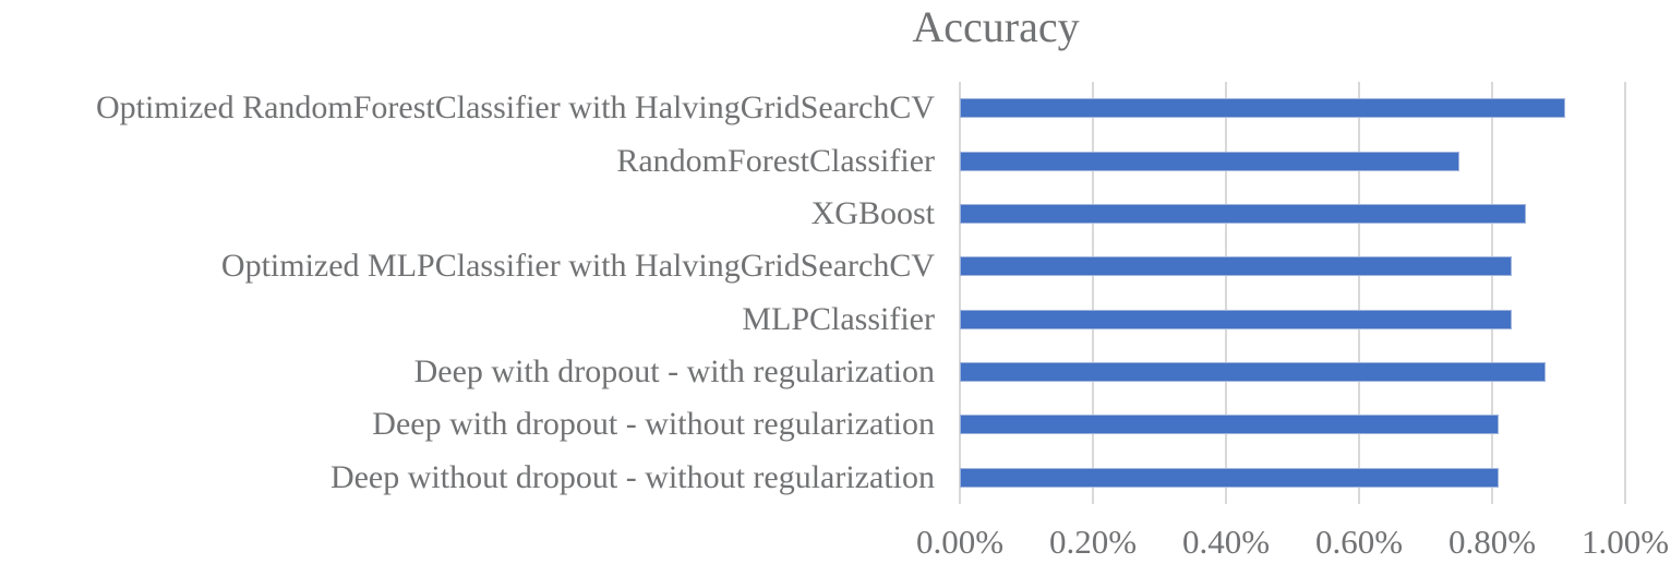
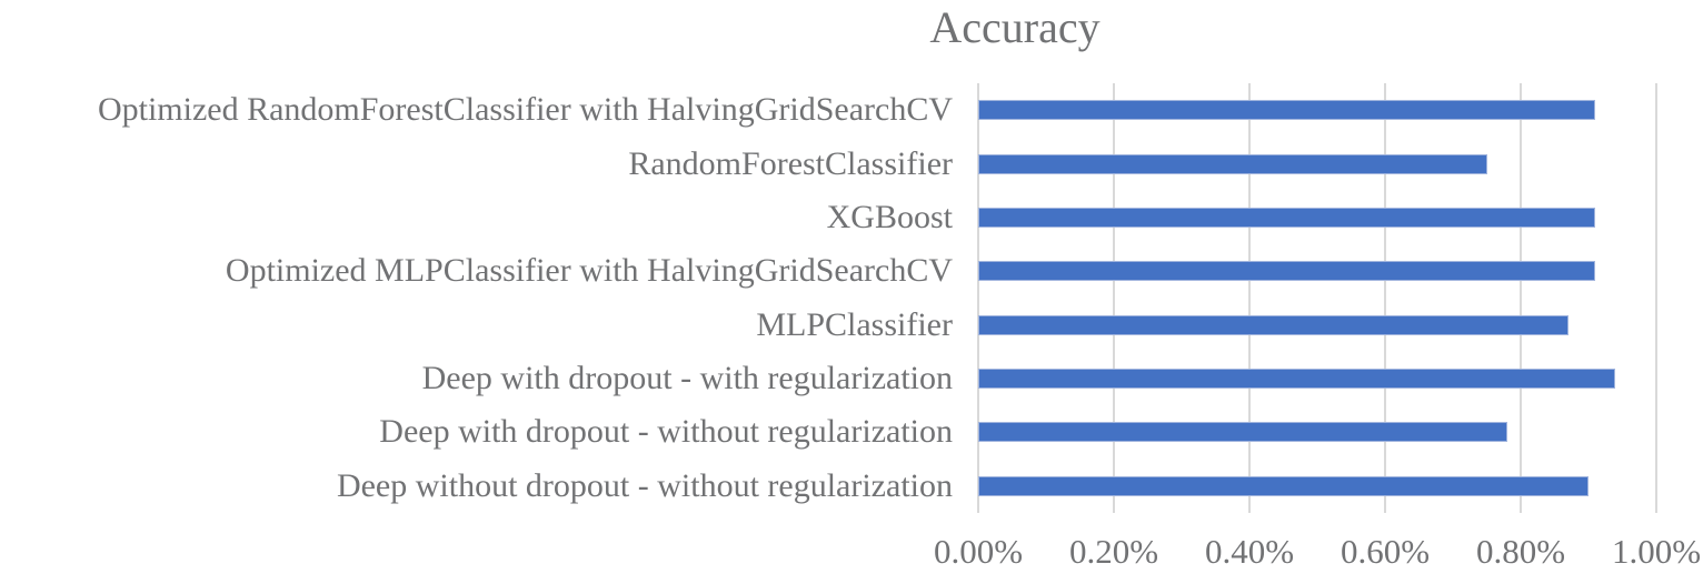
XGBoost: 0.85% -> 0.91%
Optimized MLPClassifier with HalvingGridSearchCV: 0.83% -> 0.91%
MLPClassifier: 0.83% -> 0.87%
Deep with dropout - with regularization: 0.88% -> 0.94%
Deep with dropout - without regularization: 0.81% -> 0.78%
Deep without dropout - without regularization: 0.81% -> 0.90%
